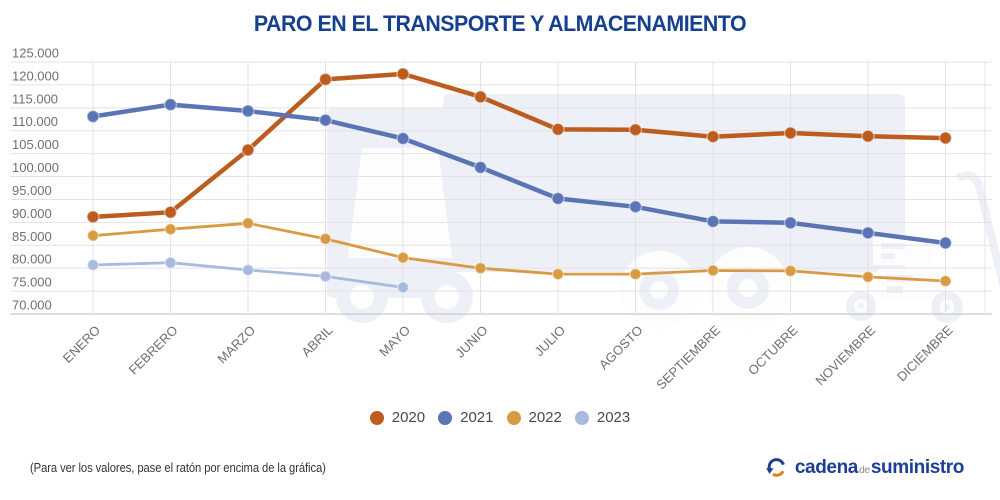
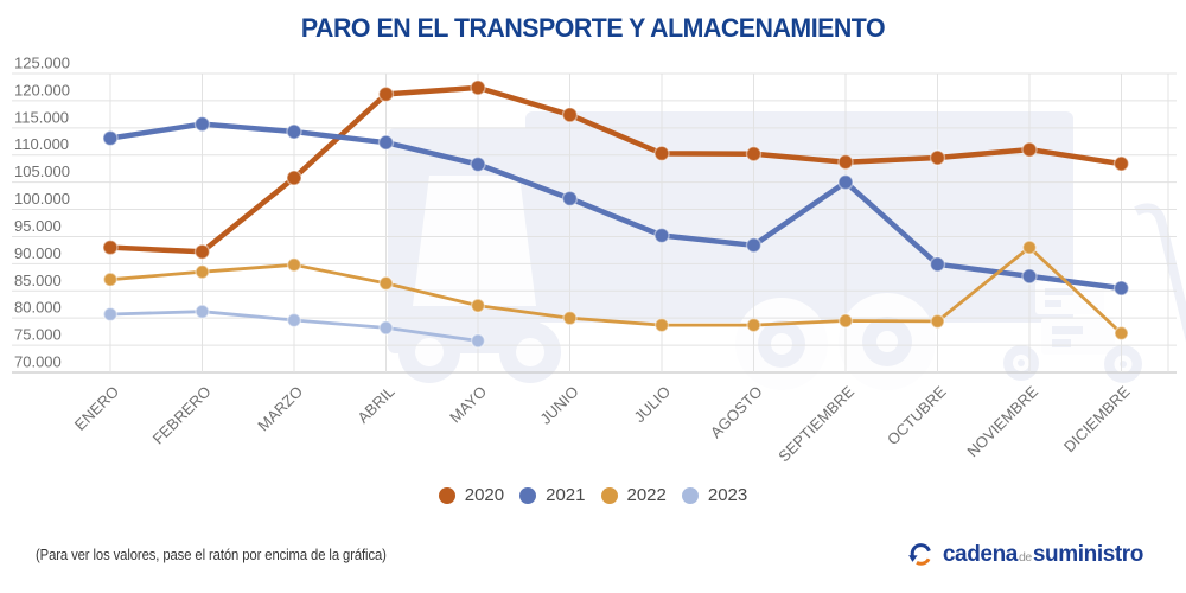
2020/ENERO: 91000 -> 93000
2021/SEPTIEMBRE: 90000 -> 105000
2020/NOVIEMBRE: 109000 -> 111000
2022/NOVIEMBRE: 78000 -> 93000
